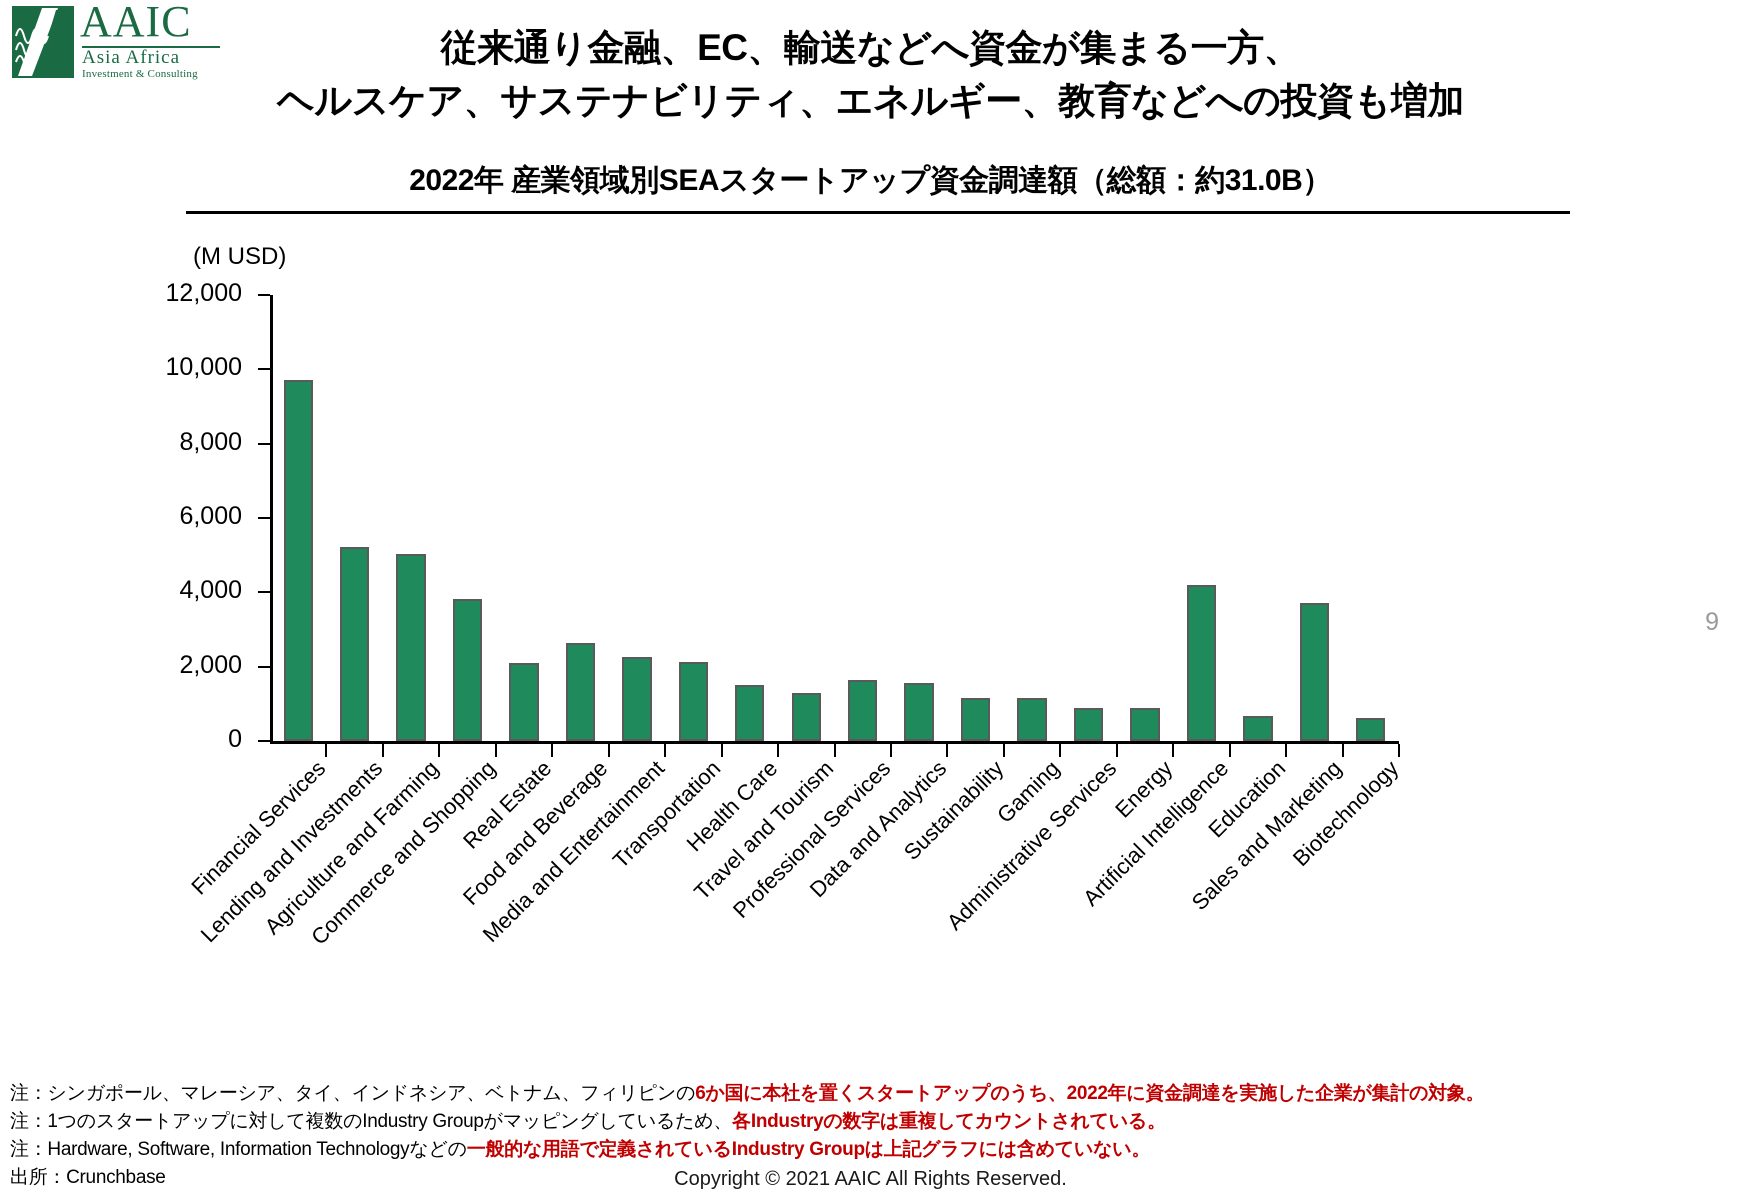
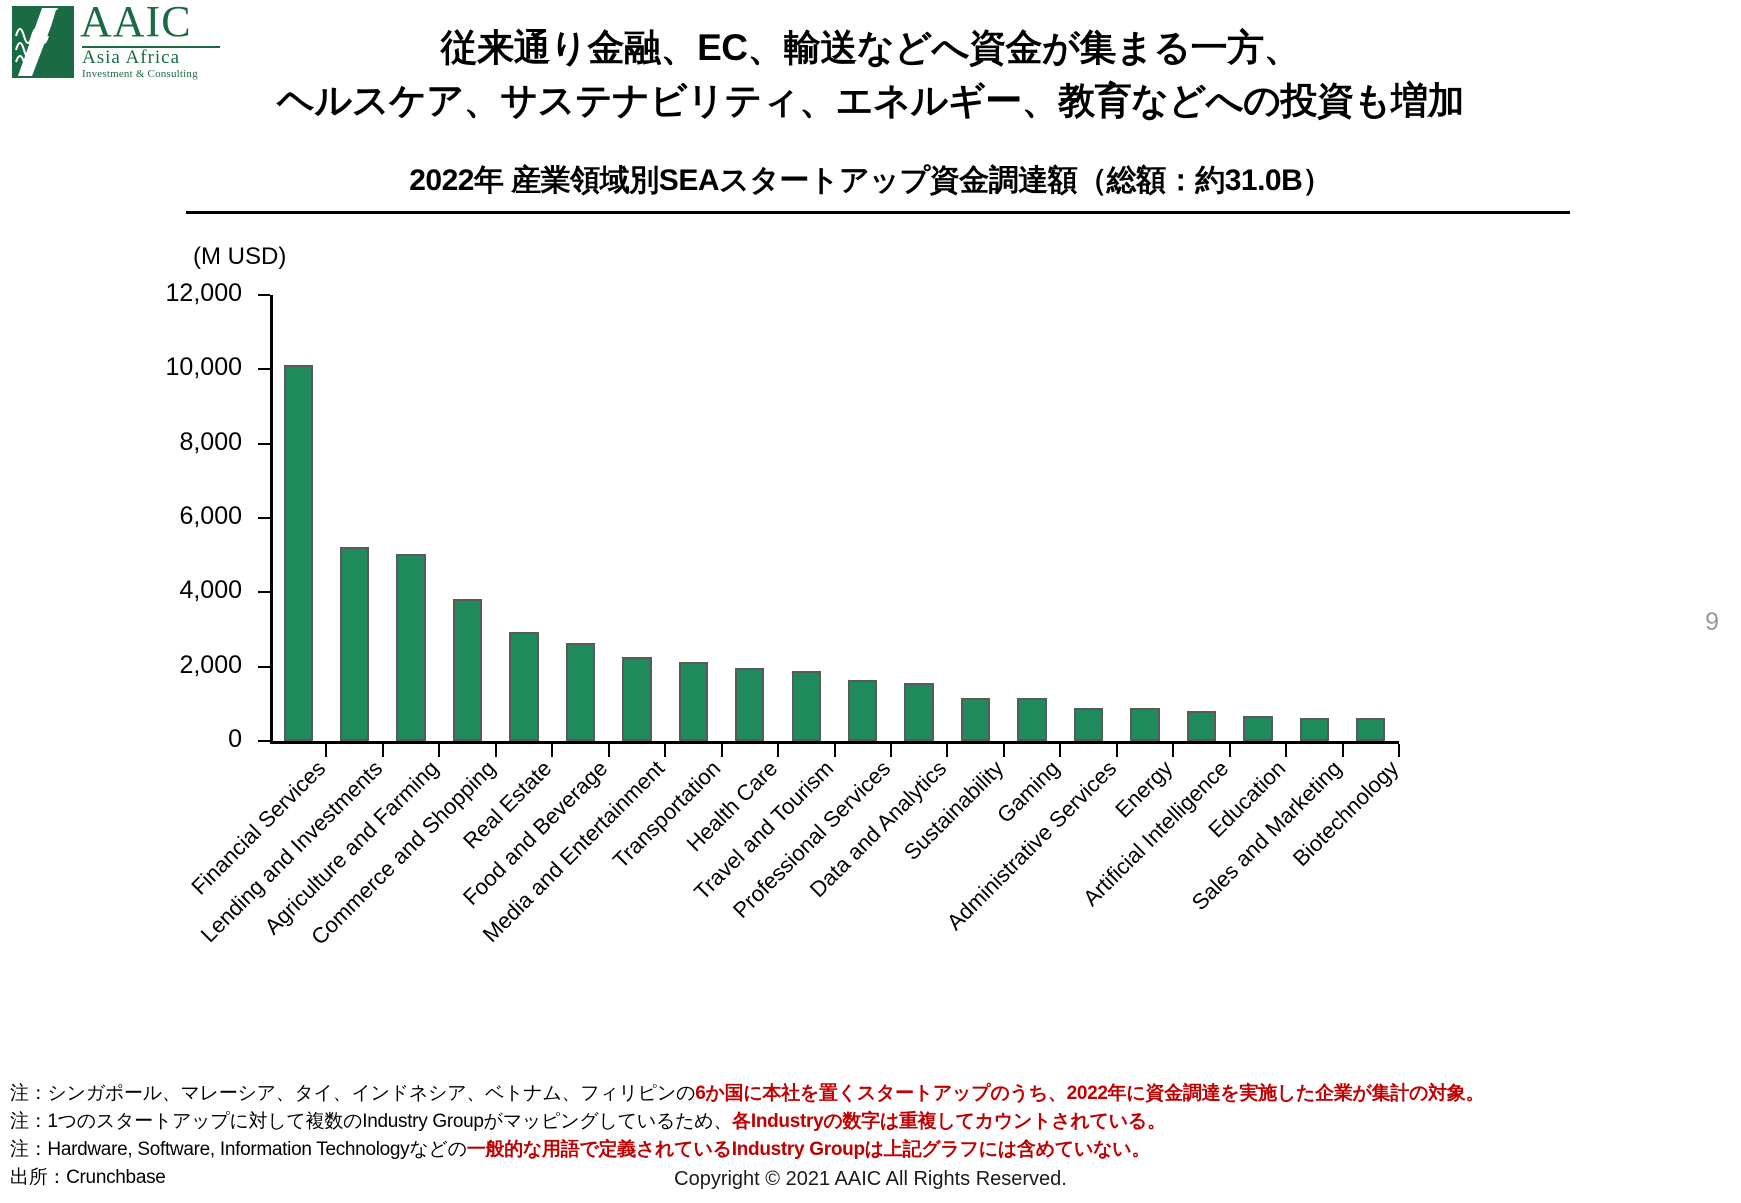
Financial Services: 9700 -> 10100
Real Estate: 2100 -> 2900
Health Care: 1500 -> 2000
Travel and Tourism: 1300 -> 1900
Artificial Intelligence: 4200 -> 800
Sales and Marketing: 3700 -> 600
